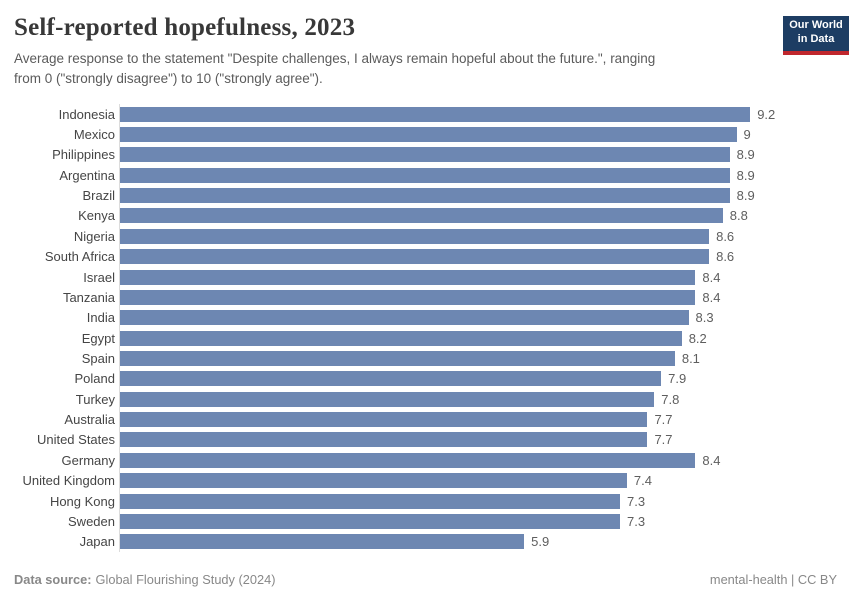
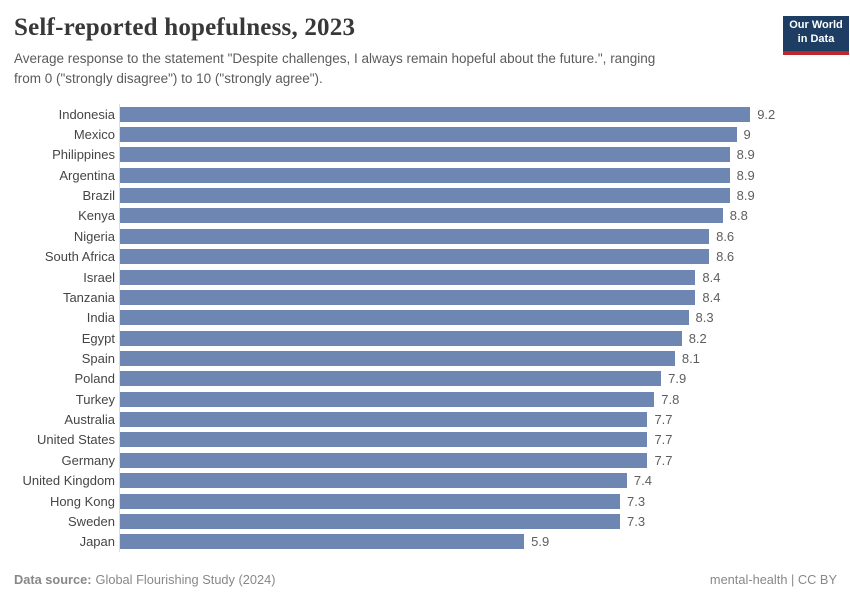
Germany: 8.4 -> 7.7
